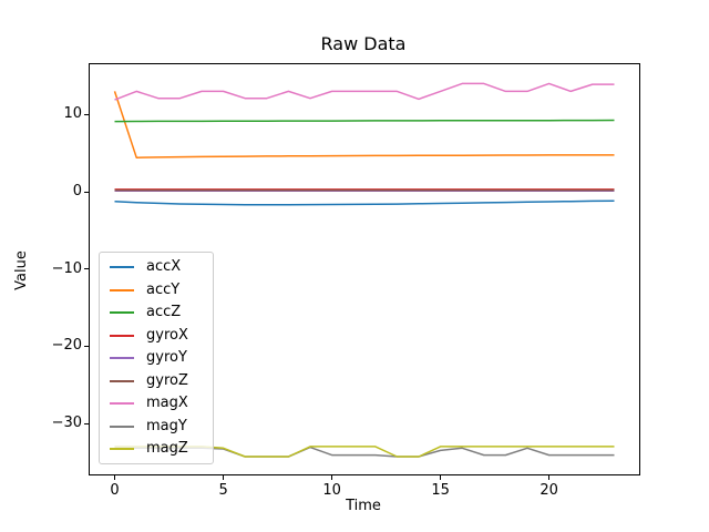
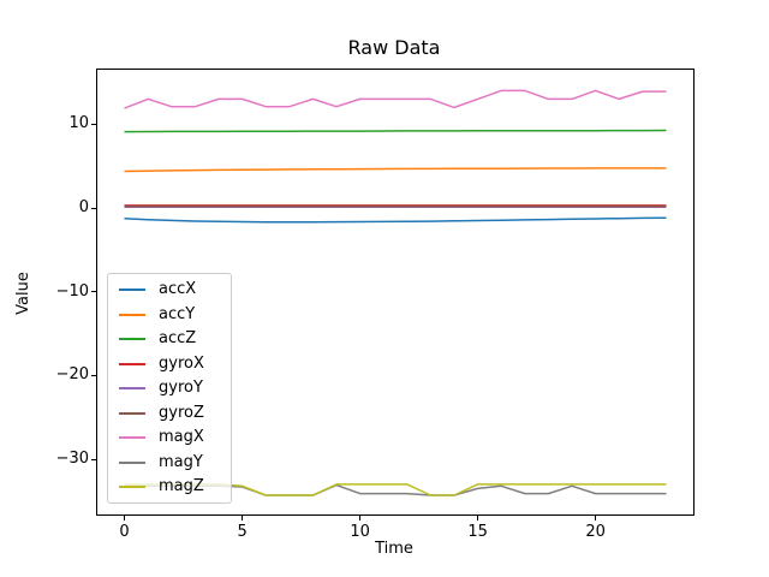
accY/0: 13 -> 4
